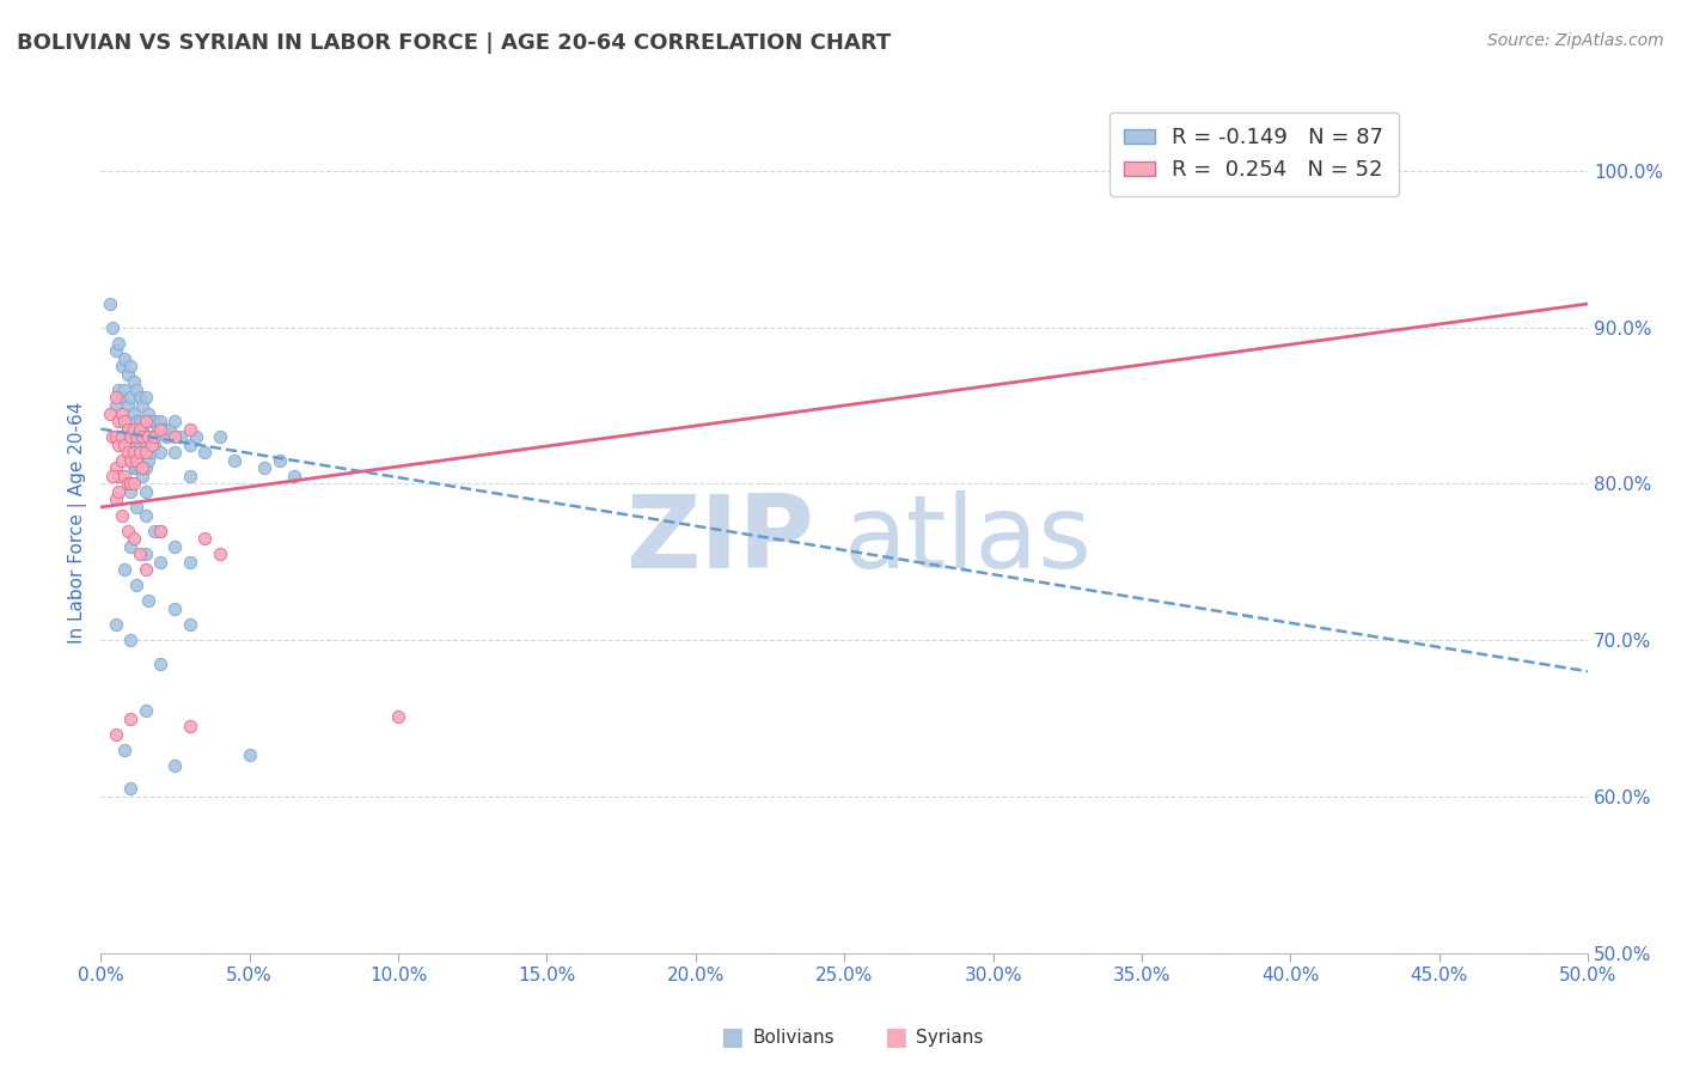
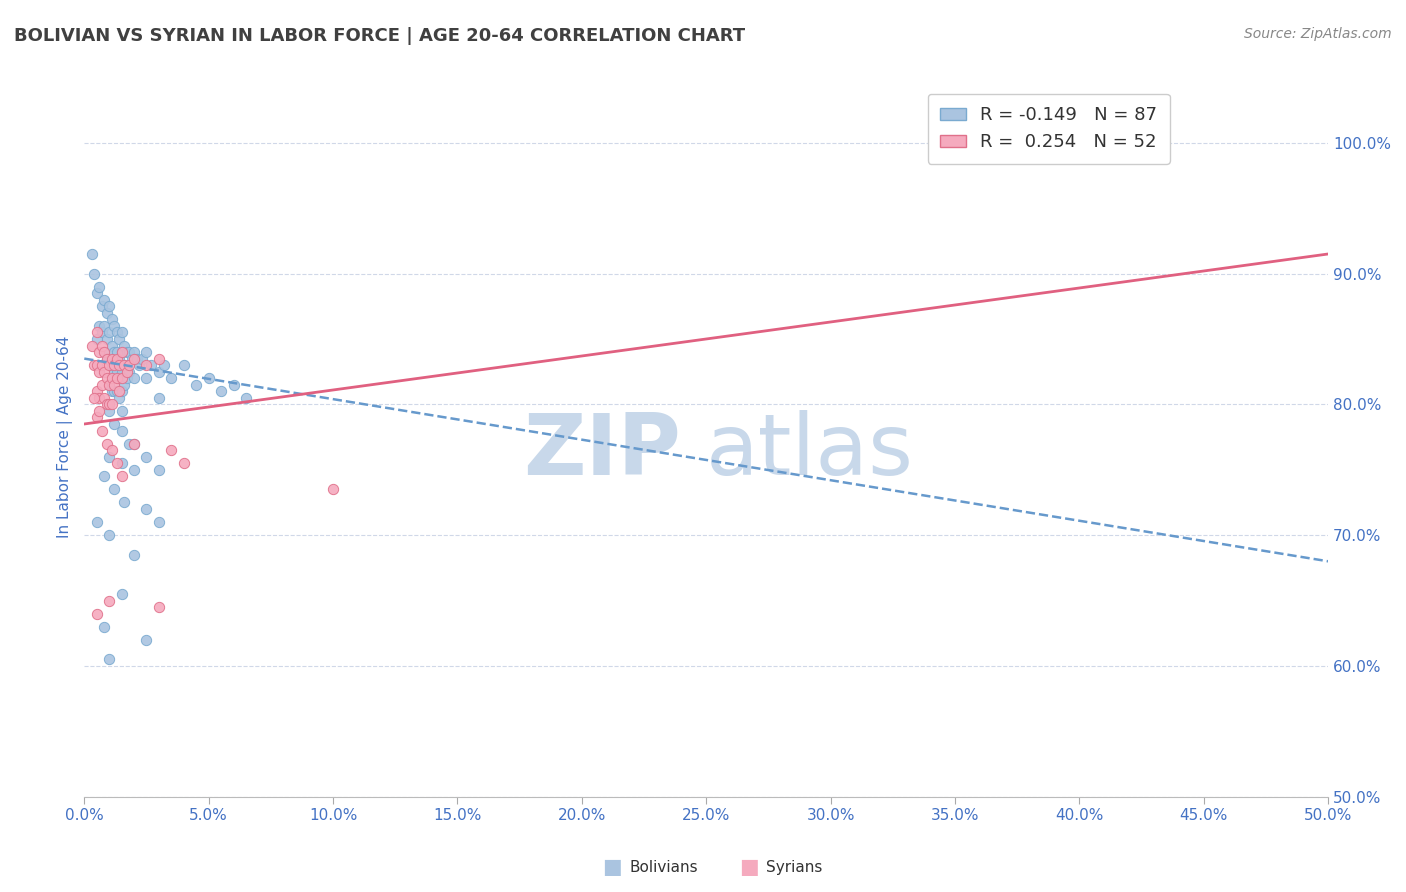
R = -0.149 N = 87/5.0%: 62.7% -> 82.0%
R = 0.254 N = 52/10.0%: 65.1% -> 73.5%
